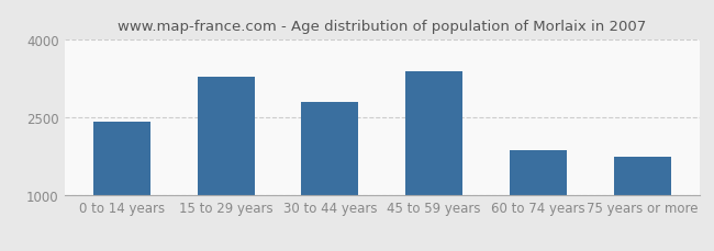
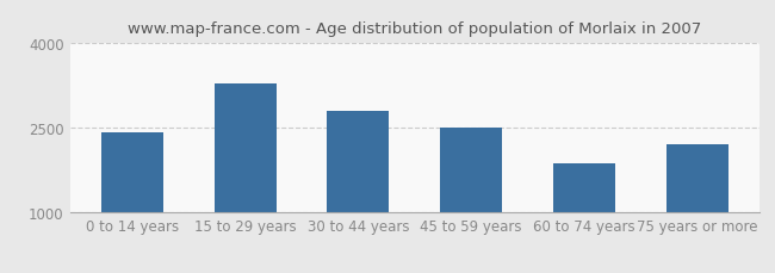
45 to 59 years: 3390 -> 2500
75 years or more: 1740 -> 2200
